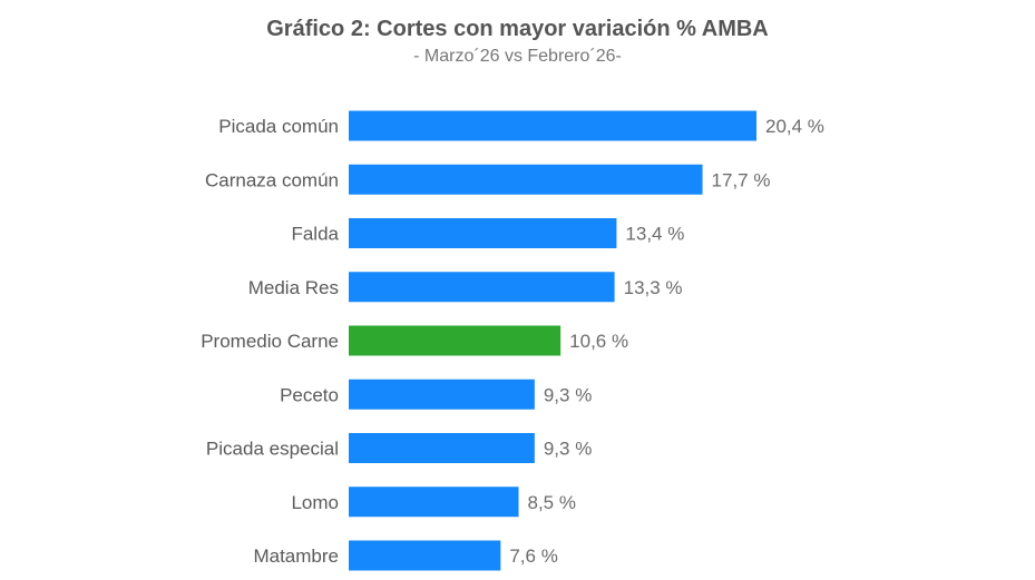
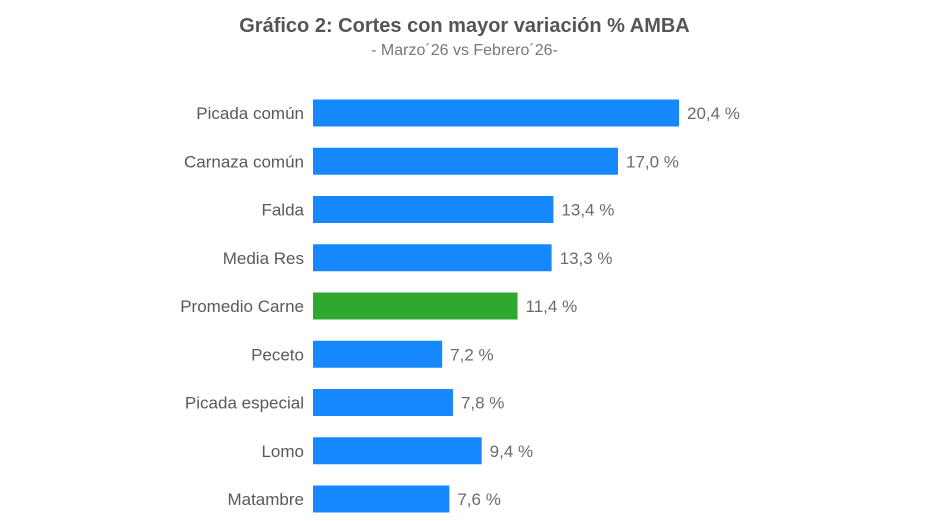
Carnaza común: 17,7 -> 17,0
Promedio Carne: 10,6 -> 11,4
Peceto: 9,3 -> 7,2
Picada especial: 9,3 -> 7,8
Lomo: 8,5 -> 9,4
